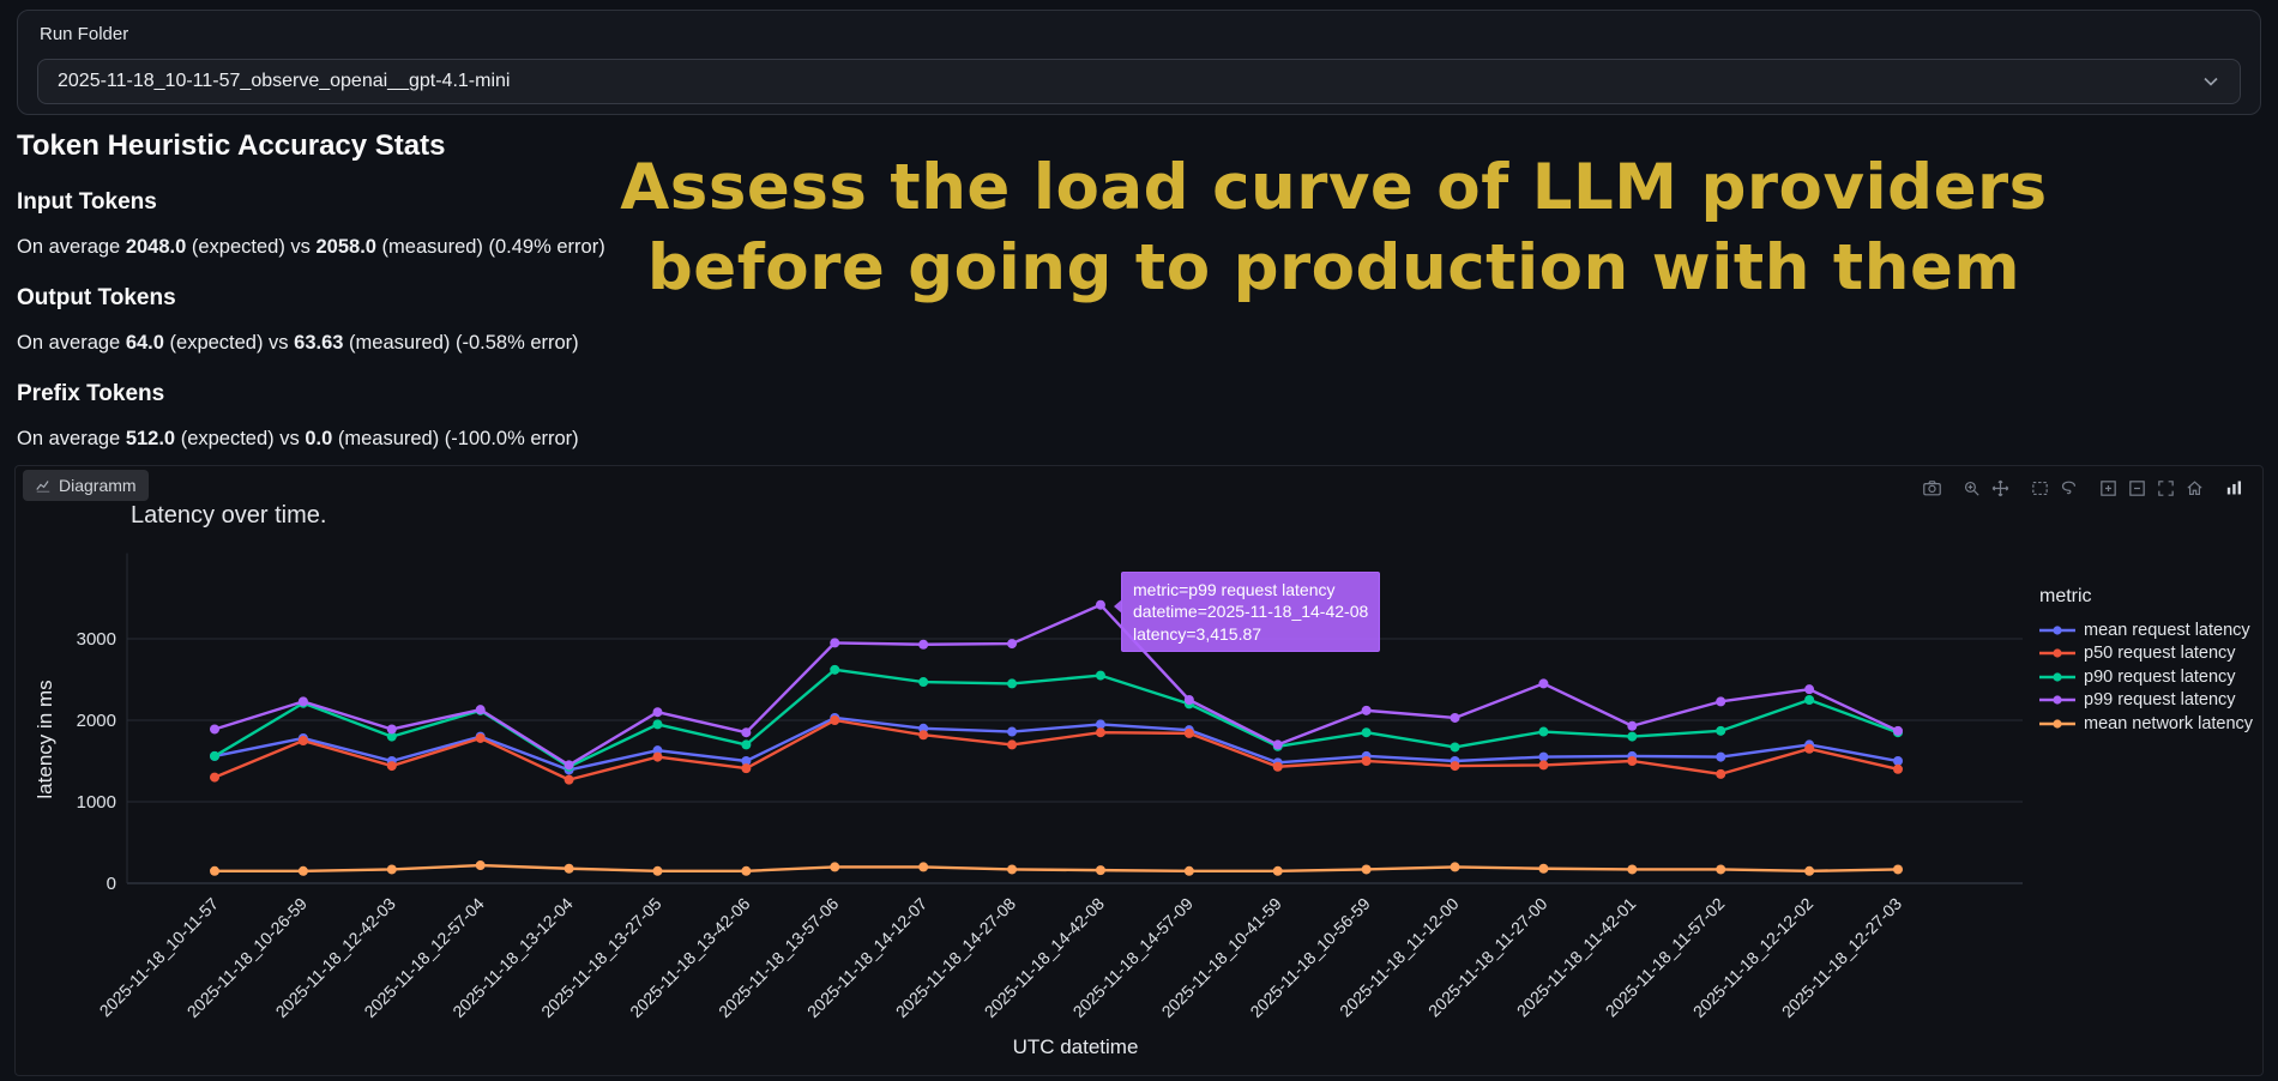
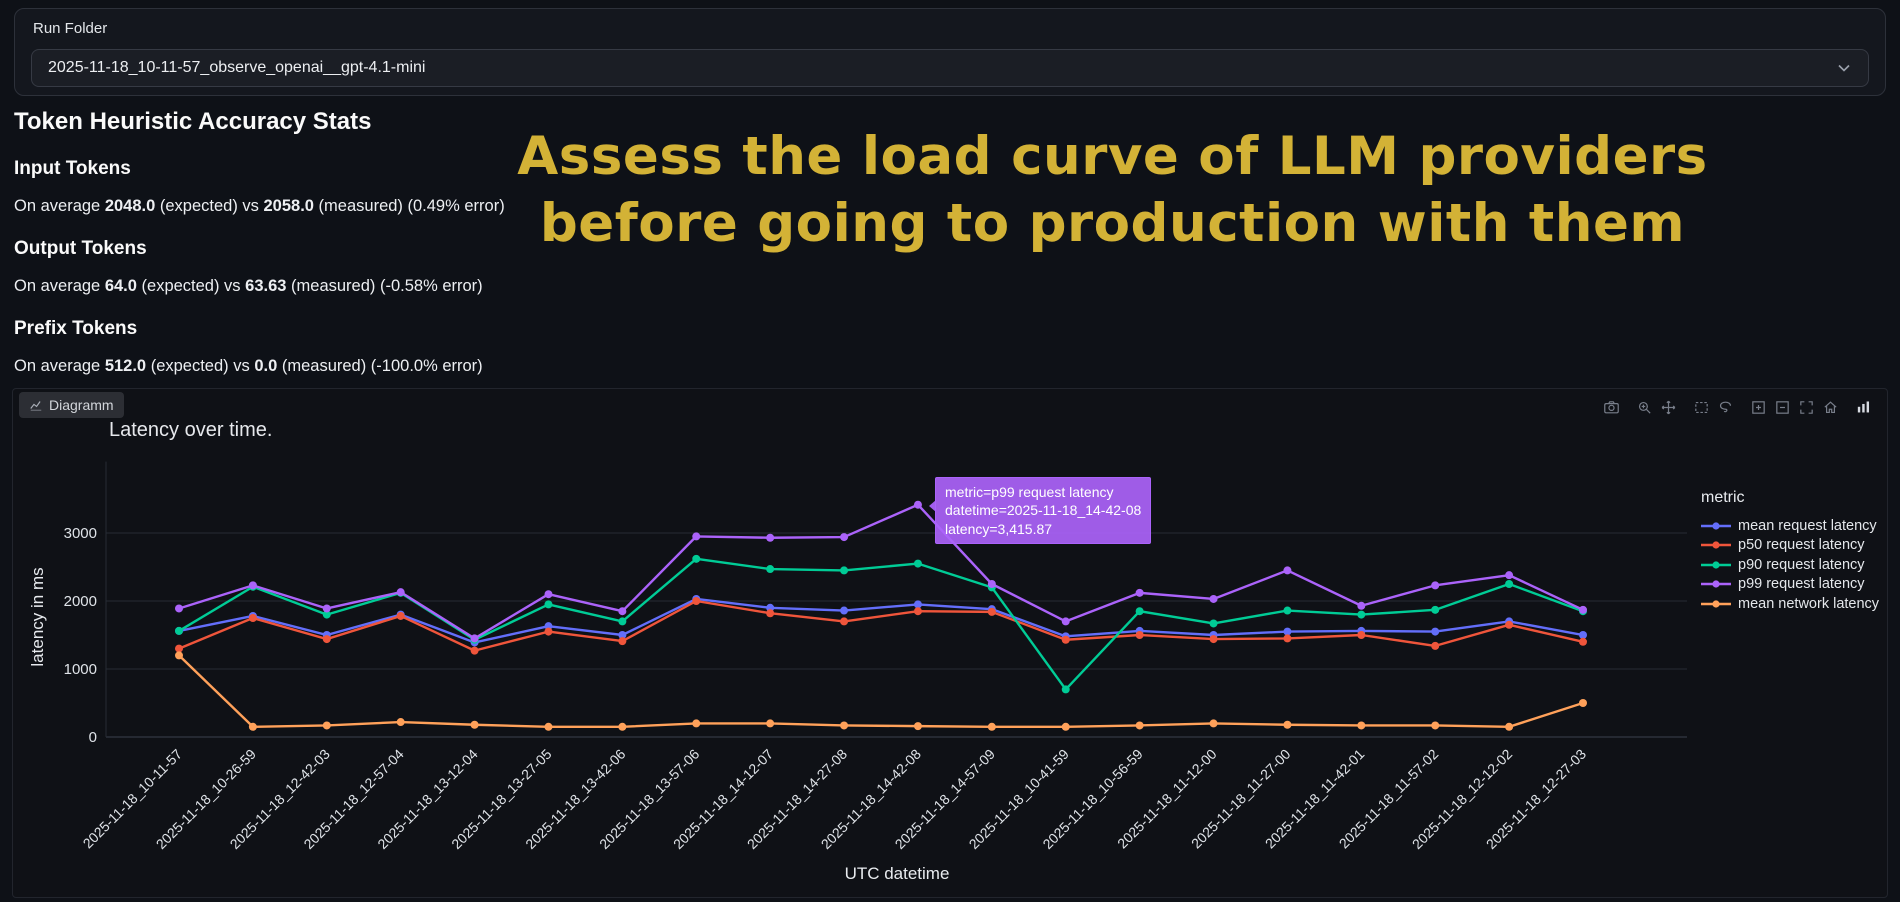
mean network latency/2025-11-18_10-11-57: 200 -> 1200
p90 request latency/2025-11-18_10-41-59: 1700 -> 700
mean network latency/2025-11-18_12-27-03: 200 -> 500
